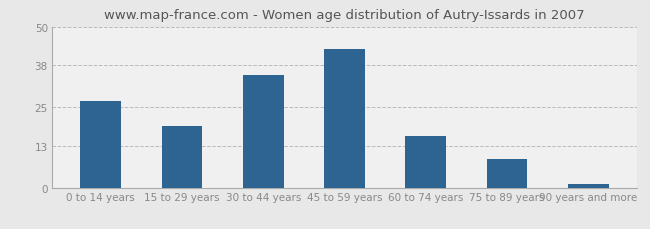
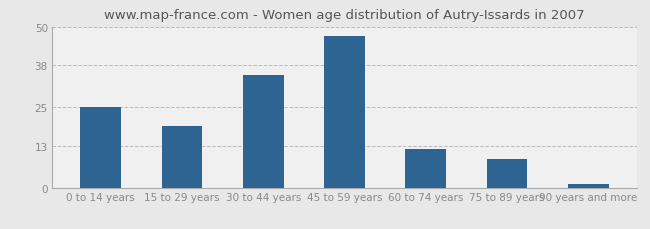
0 to 14 years: 27 -> 25
45 to 59 years: 43 -> 47
60 to 74 years: 16 -> 12
